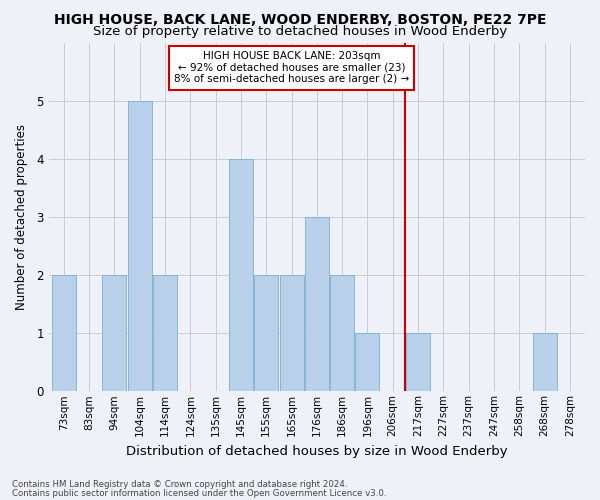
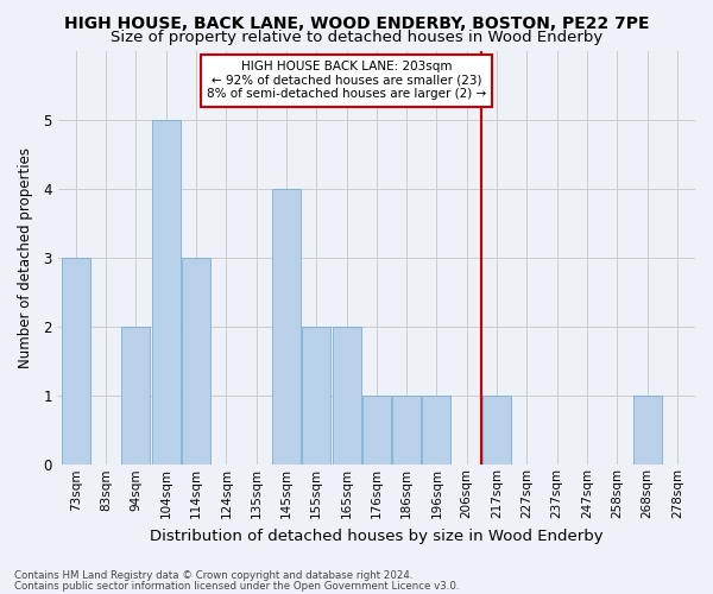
73sqm: 2 -> 3
114sqm: 2 -> 3
176sqm: 3 -> 1
186sqm: 2 -> 1
